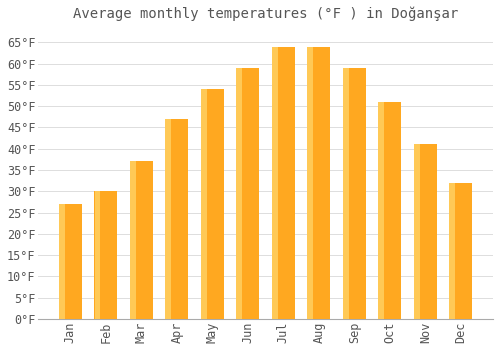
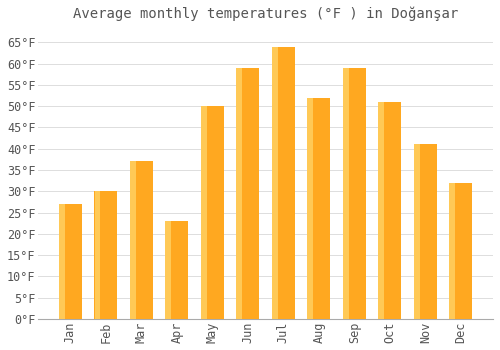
Apr: 47°F -> 23°F
May: 54°F -> 50°F
Aug: 64°F -> 52°F
